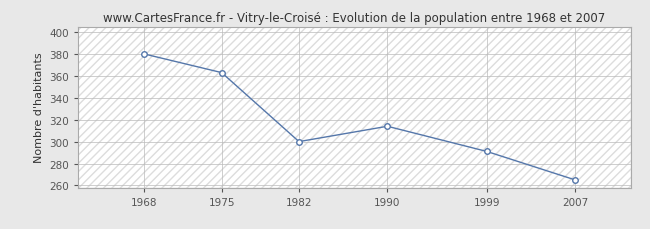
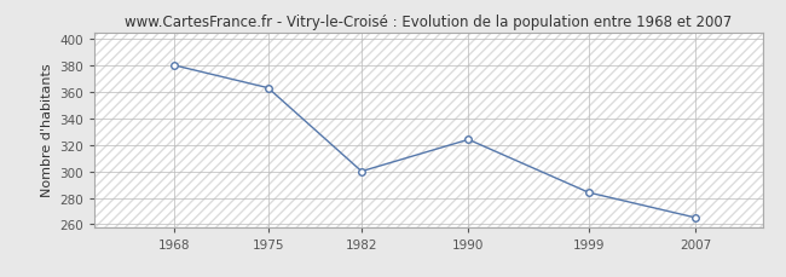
1990: 314 -> 324
1999: 291 -> 284
